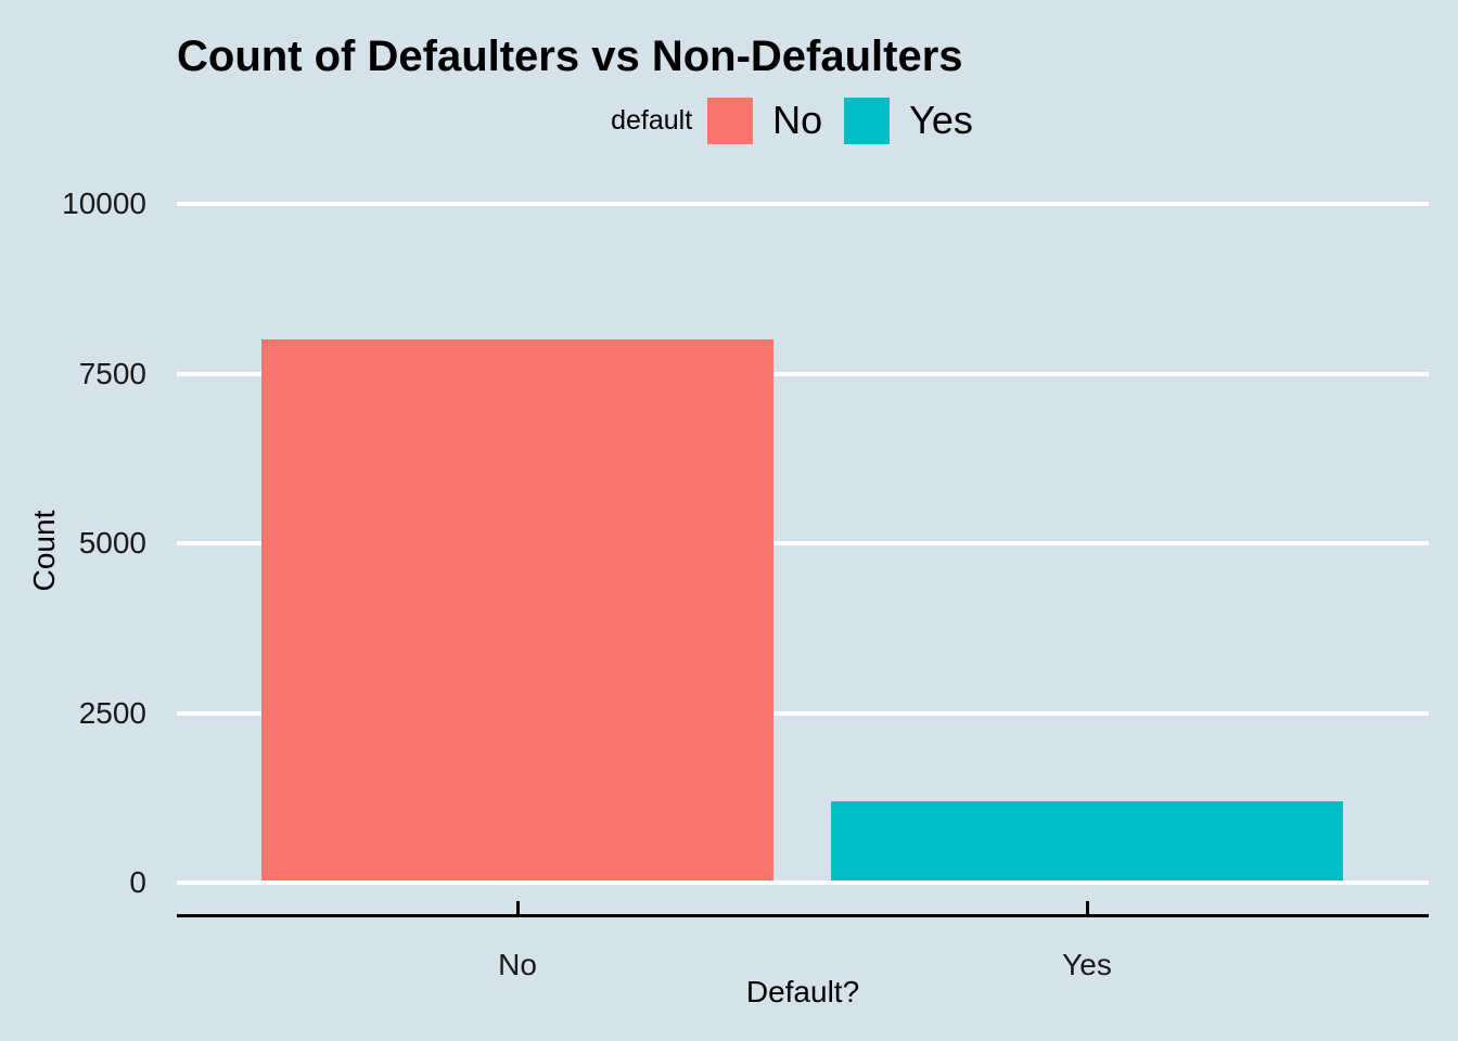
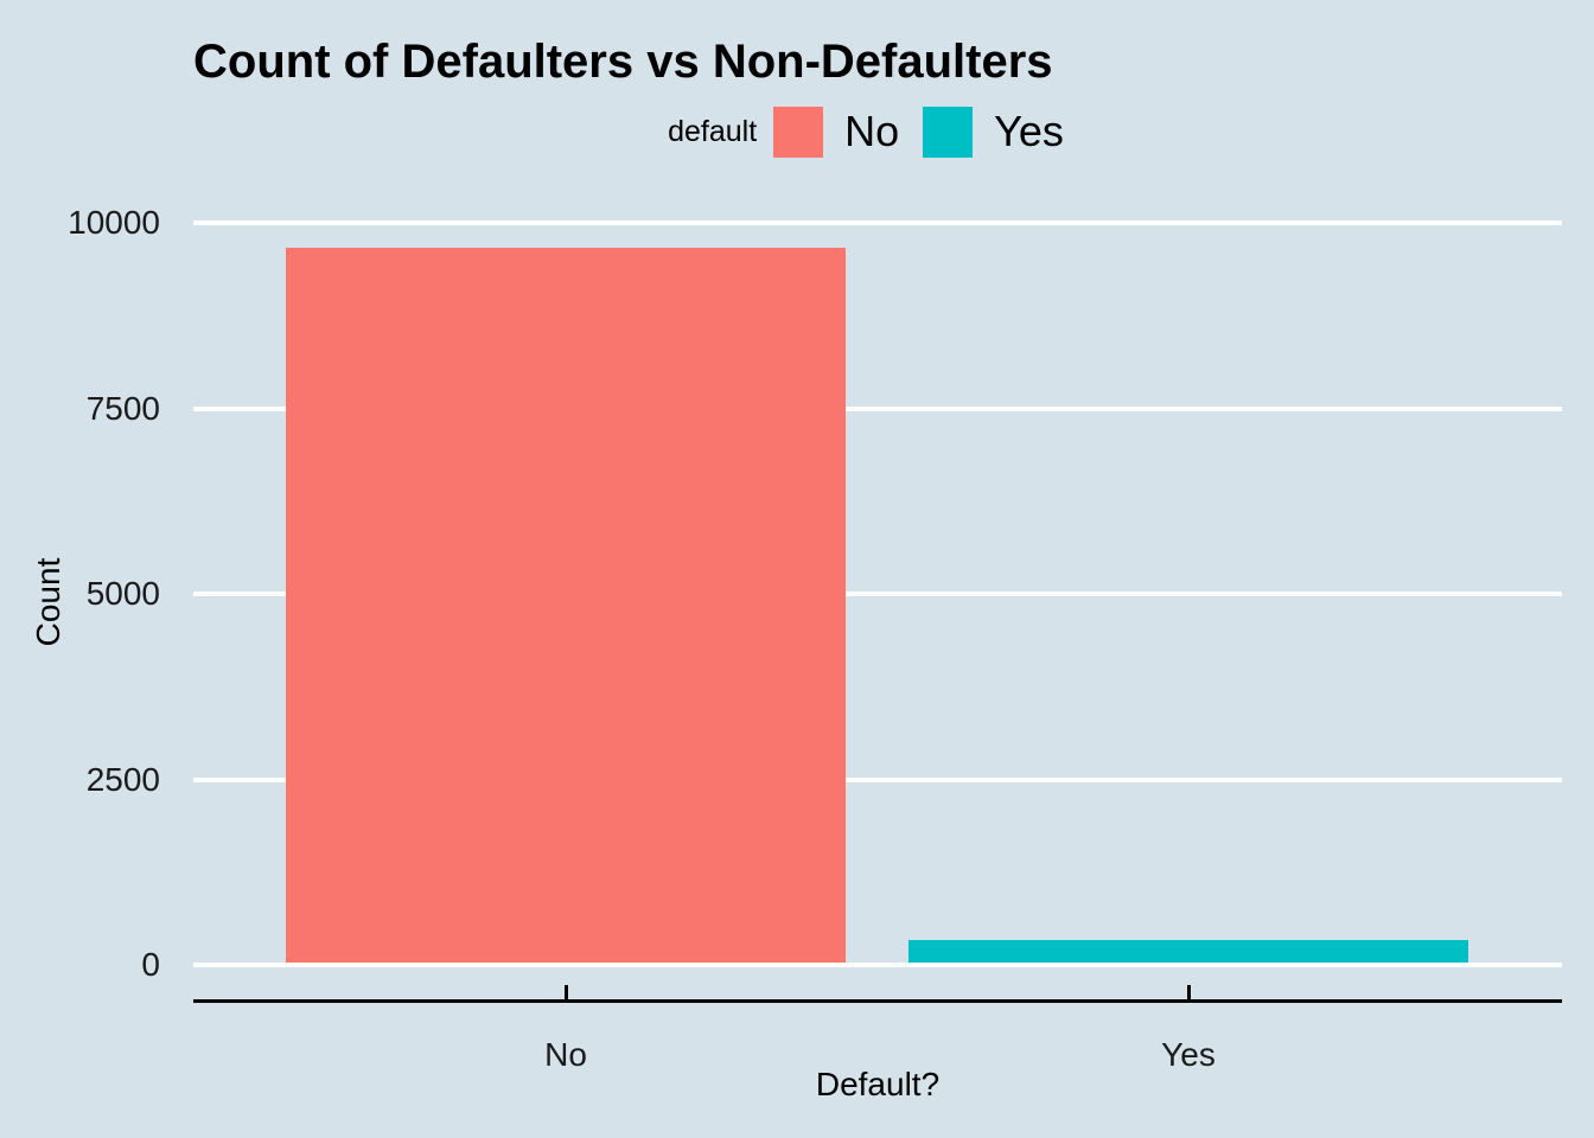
No: 8000 -> 9700
Yes: 1200 -> 300
